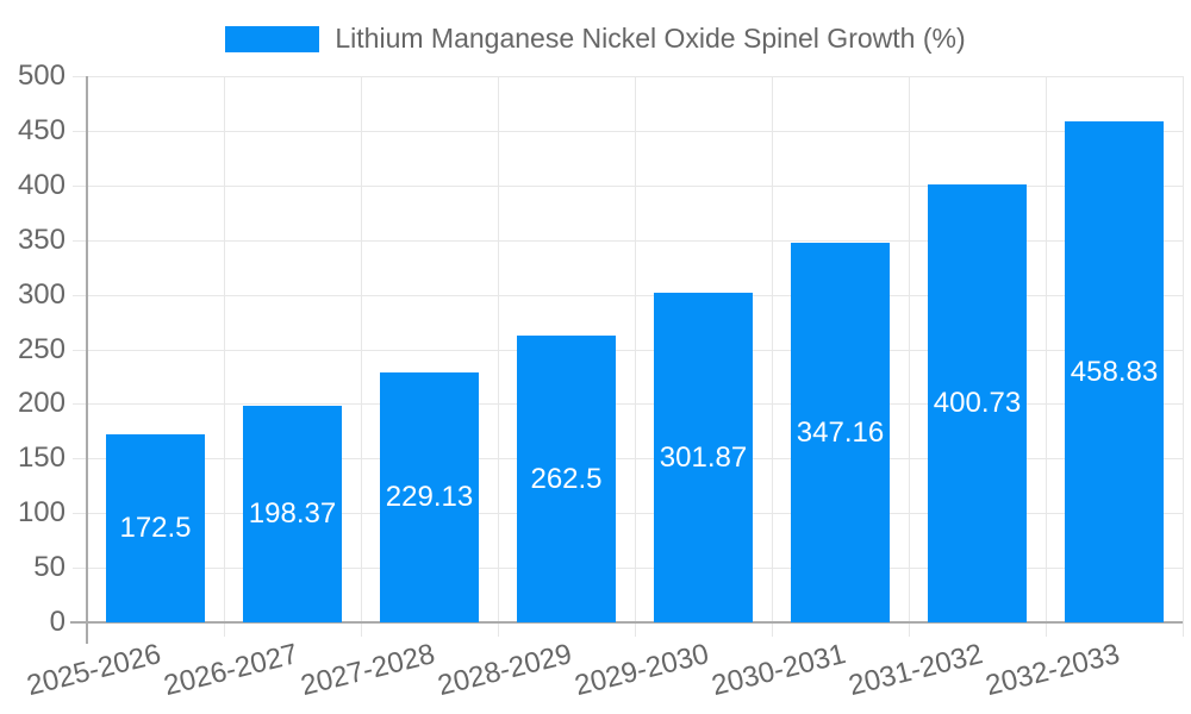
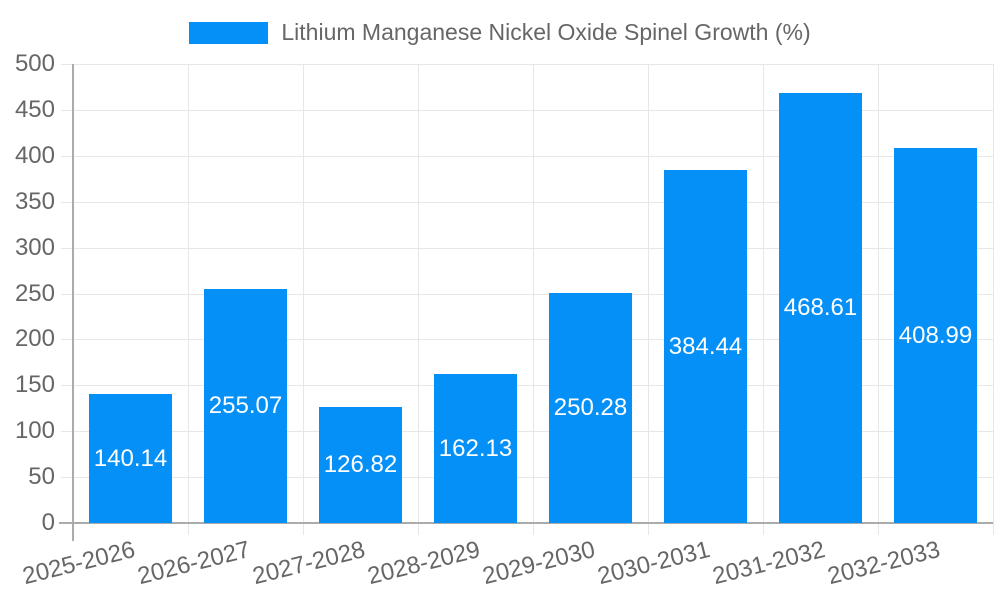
2025-2026: 172.5 -> 140.14
2026-2027: 198.37 -> 255.07
2027-2028: 229.13 -> 126.82
2028-2029: 262.5 -> 162.13
2029-2030: 301.87 -> 250.28
2030-2031: 347.16 -> 384.44
2031-2032: 400.73 -> 468.61
2032-2033: 458.83 -> 408.99
